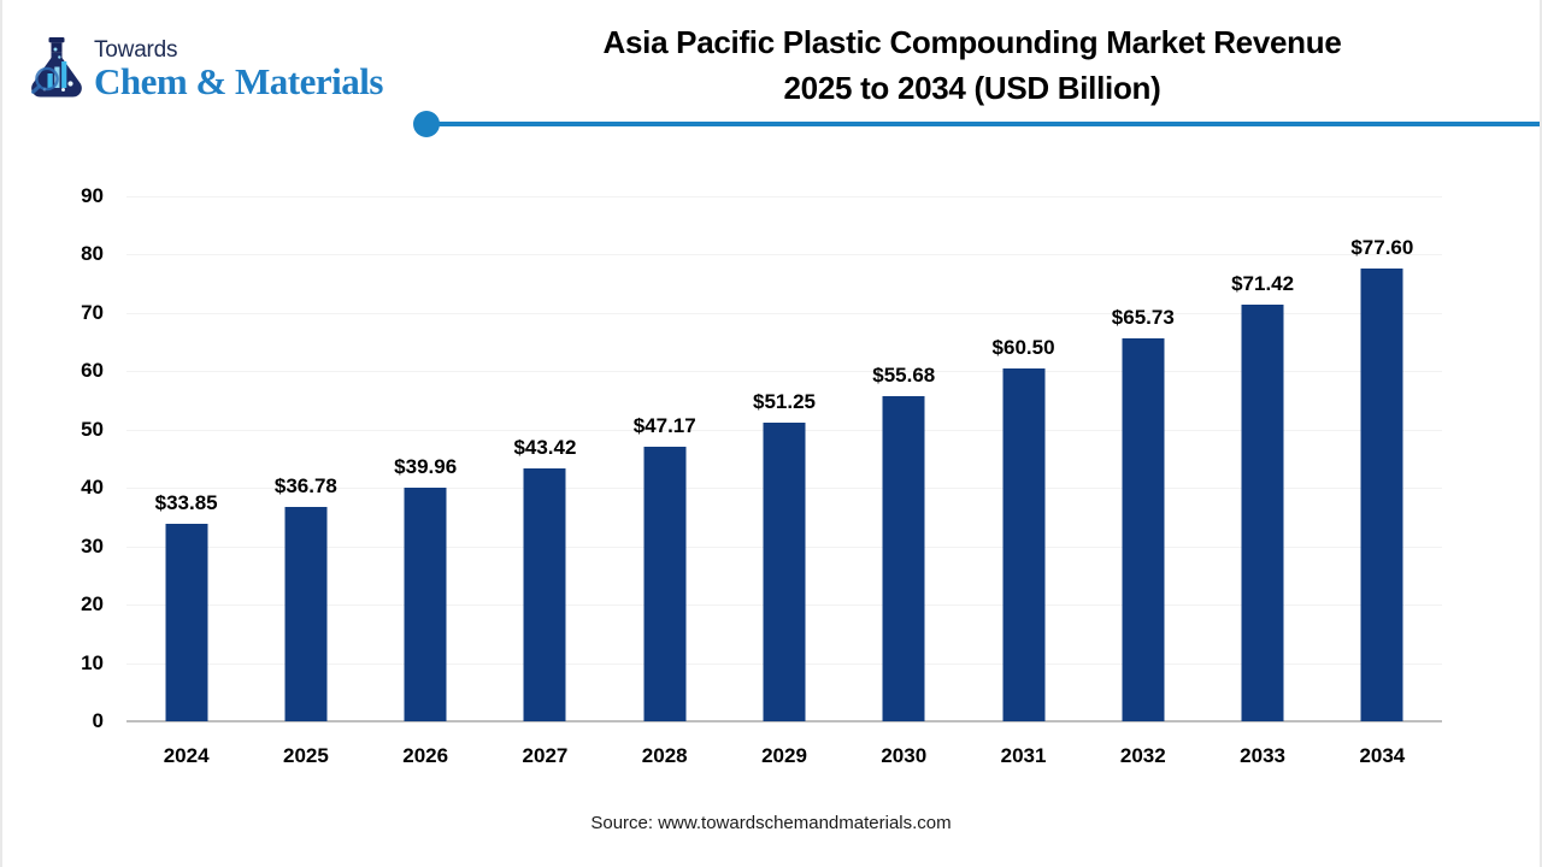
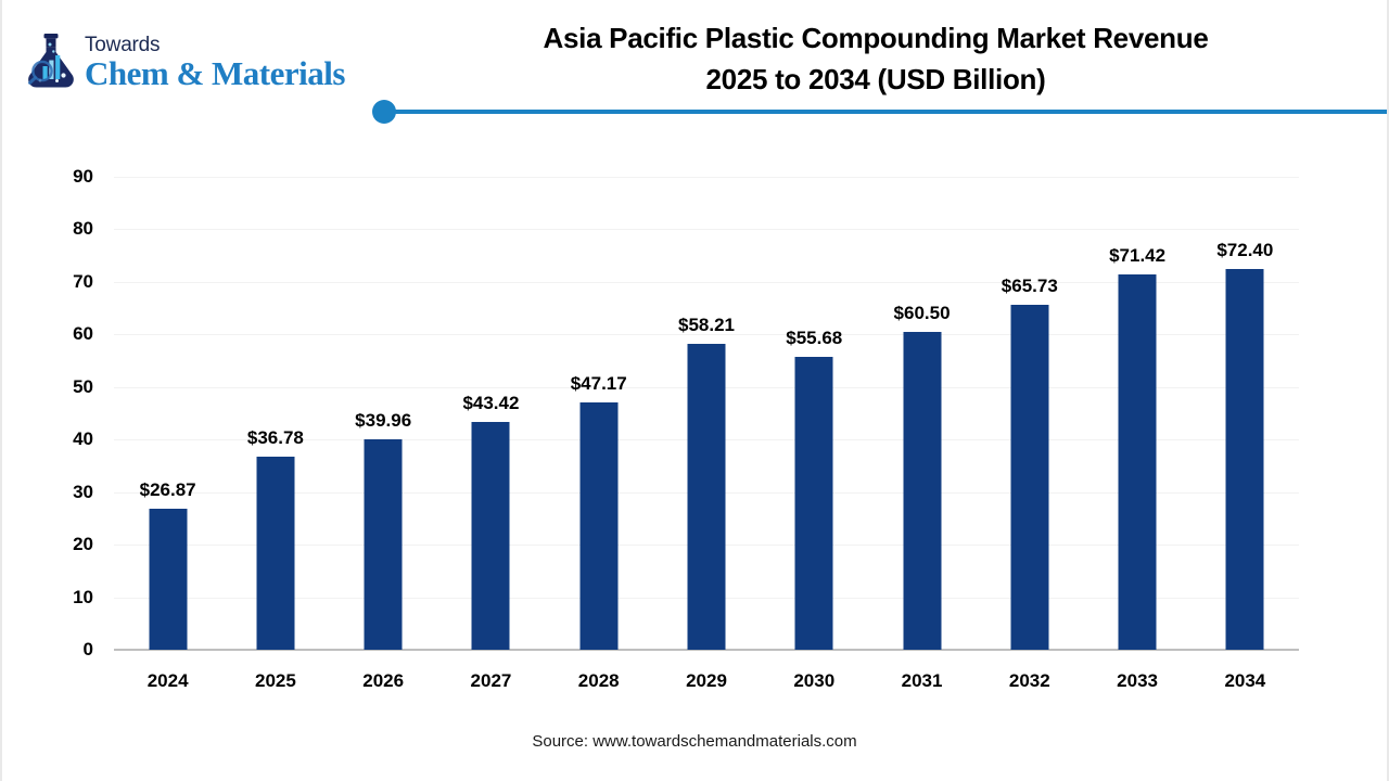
2024: $33.85 -> $26.87
2029: $51.25 -> $58.21
2034: $77.60 -> $72.40
